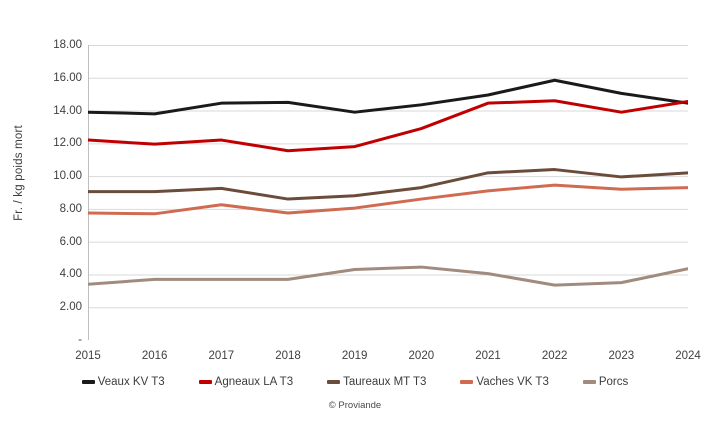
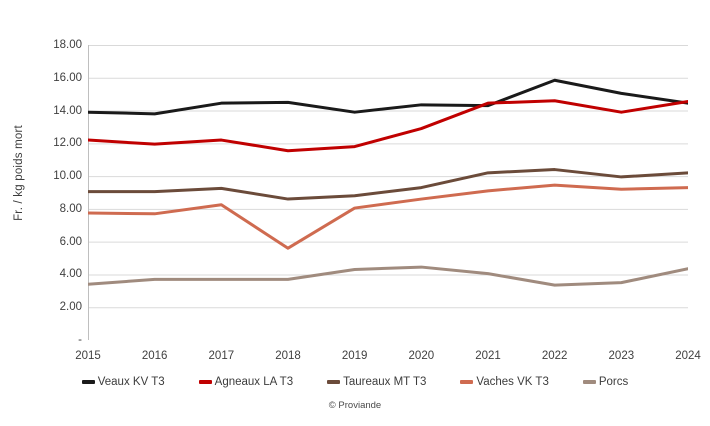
Vaches VK T3/2018: 7.8 -> 5.6
Veaux KV T3/2021: 14.9 -> 14.3
